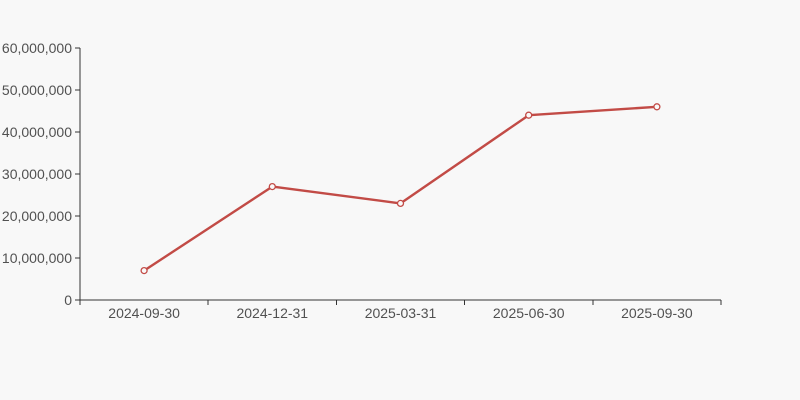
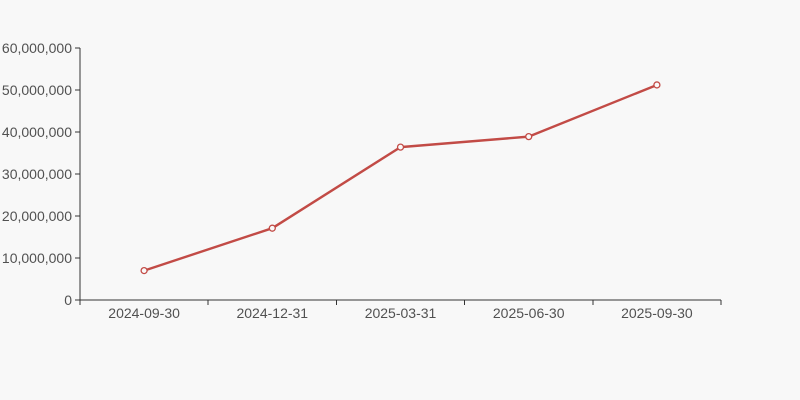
2024-12-31: 27000000 -> 17000000
2025-03-31: 23000000 -> 36000000
2025-06-30: 44000000 -> 39000000
2025-09-30: 46000000 -> 51000000
